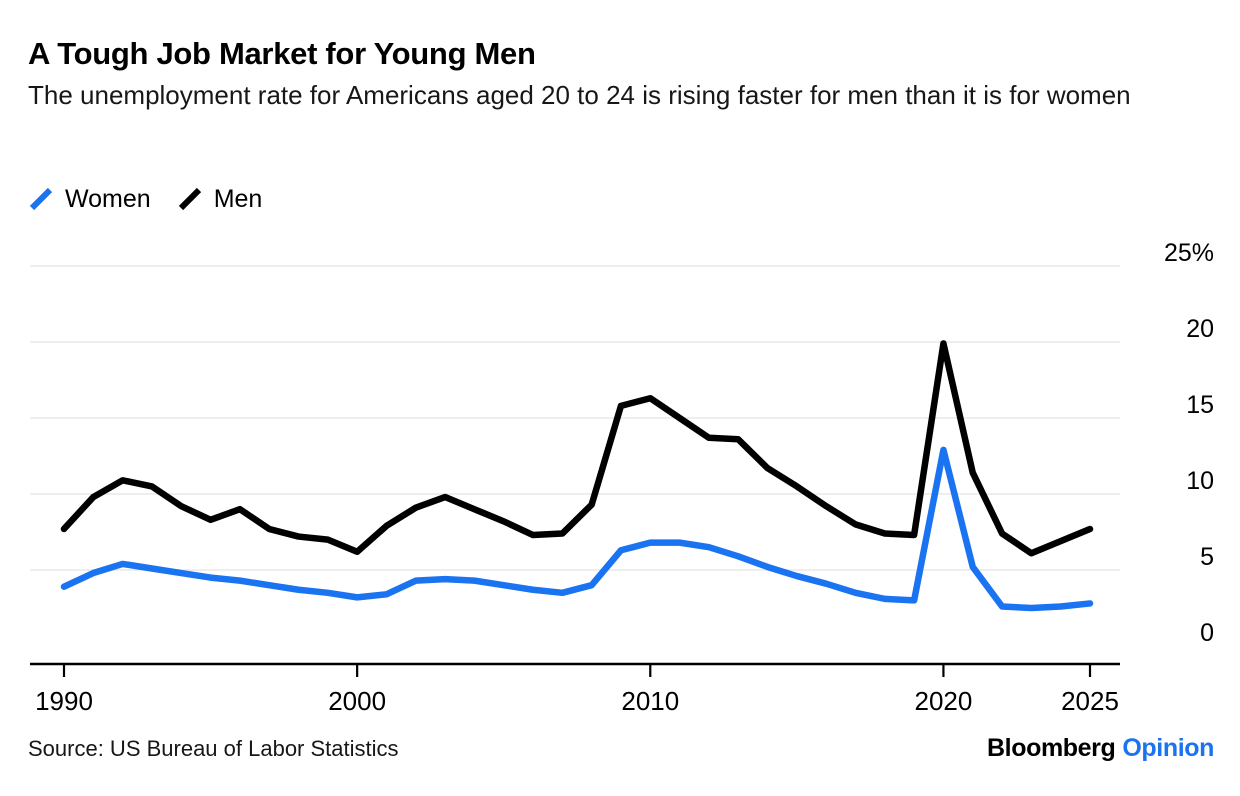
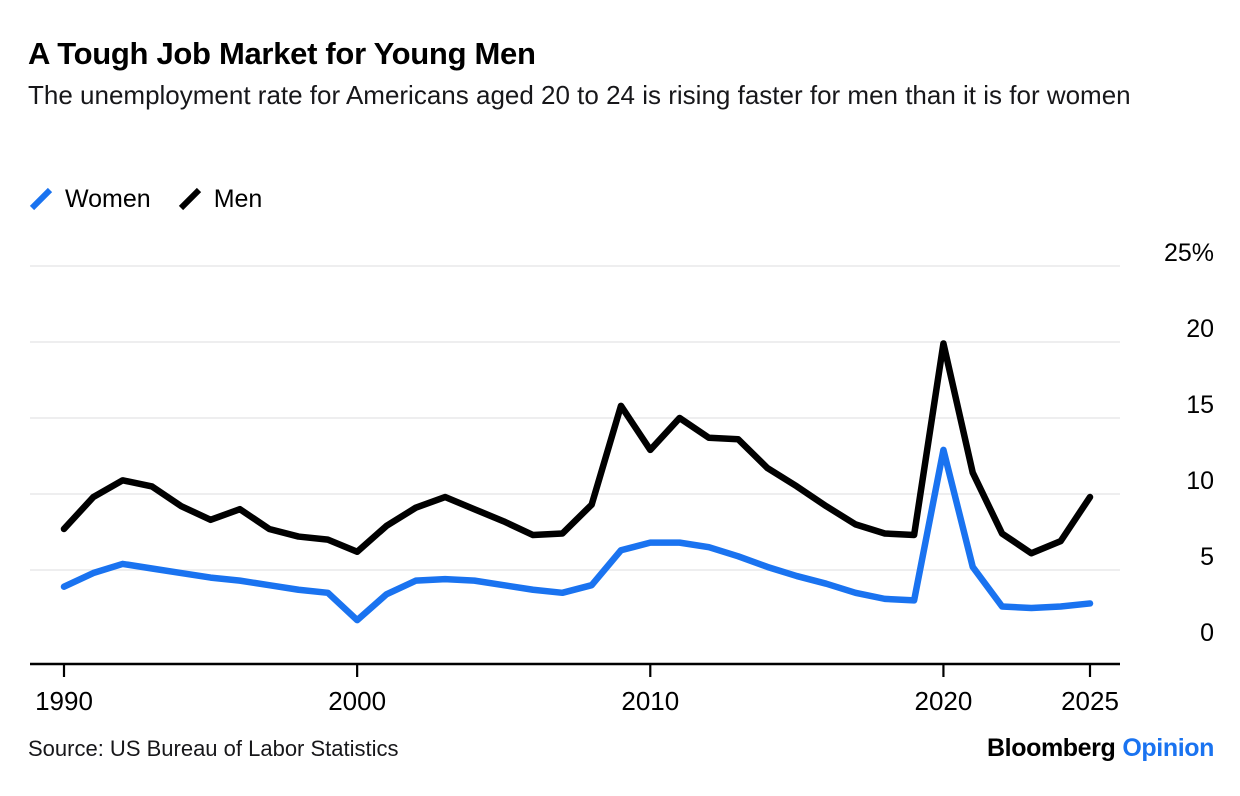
Women/2000: 3.2% -> 1.7%
Men/2010: 16.3% -> 12.9%
Men/2025: 7.7% -> 9.8%
